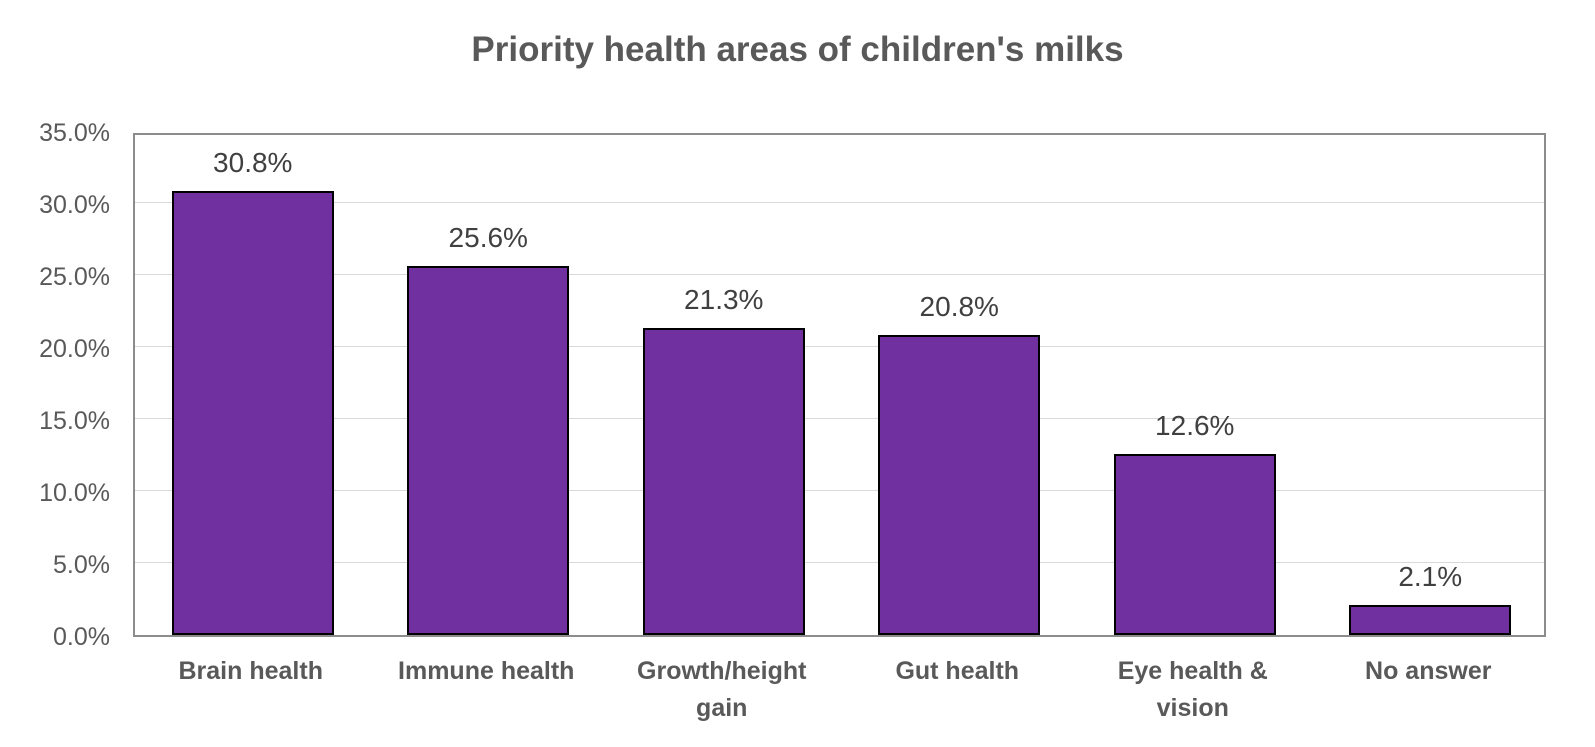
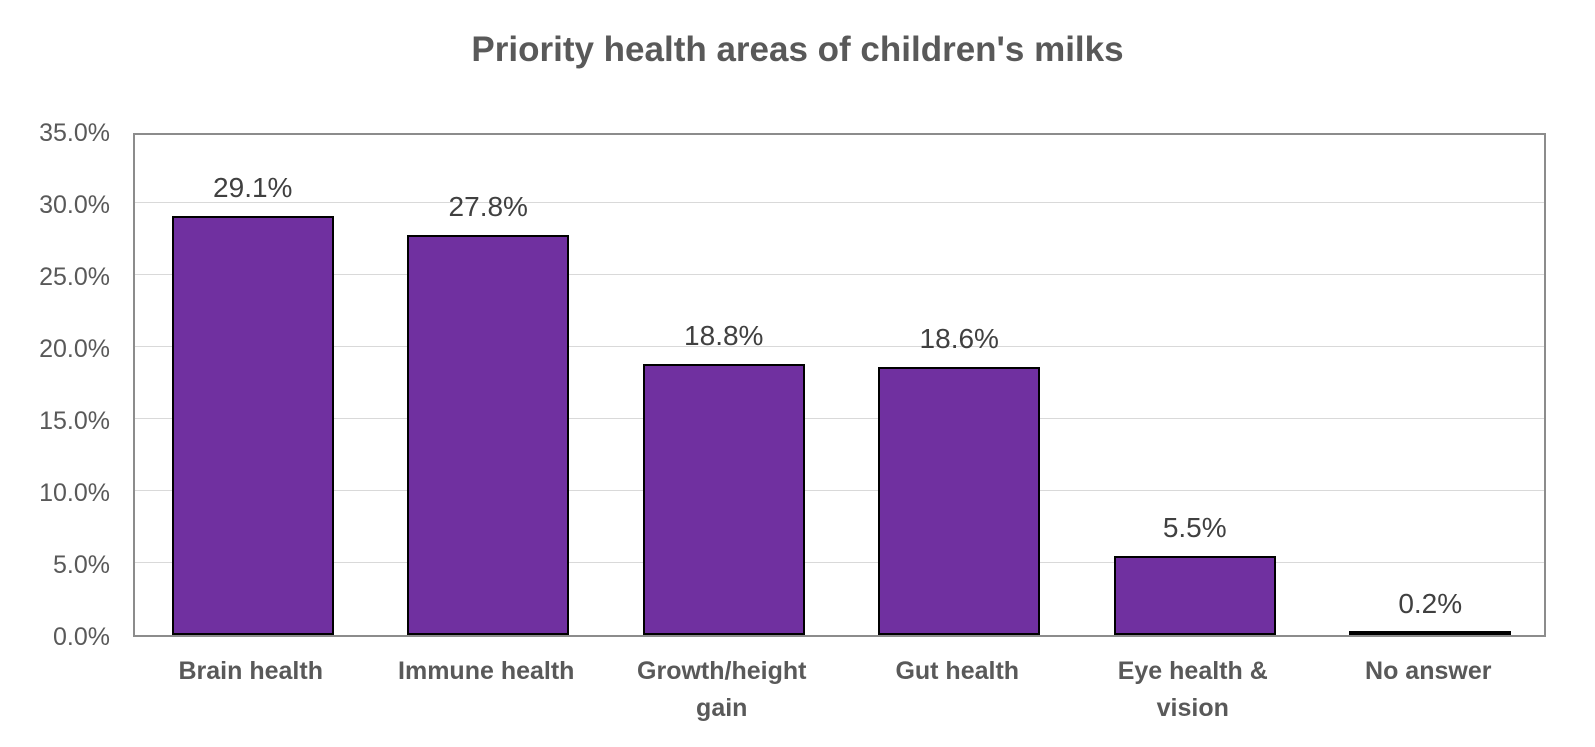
Brain health: 30.8% -> 29.1%
Immune health: 25.6% -> 27.8%
Growth/height gain: 21.3% -> 18.8%
Gut health: 20.8% -> 18.6%
Eye health & vision: 12.6% -> 5.5%
No answer: 2.1% -> 0.2%
